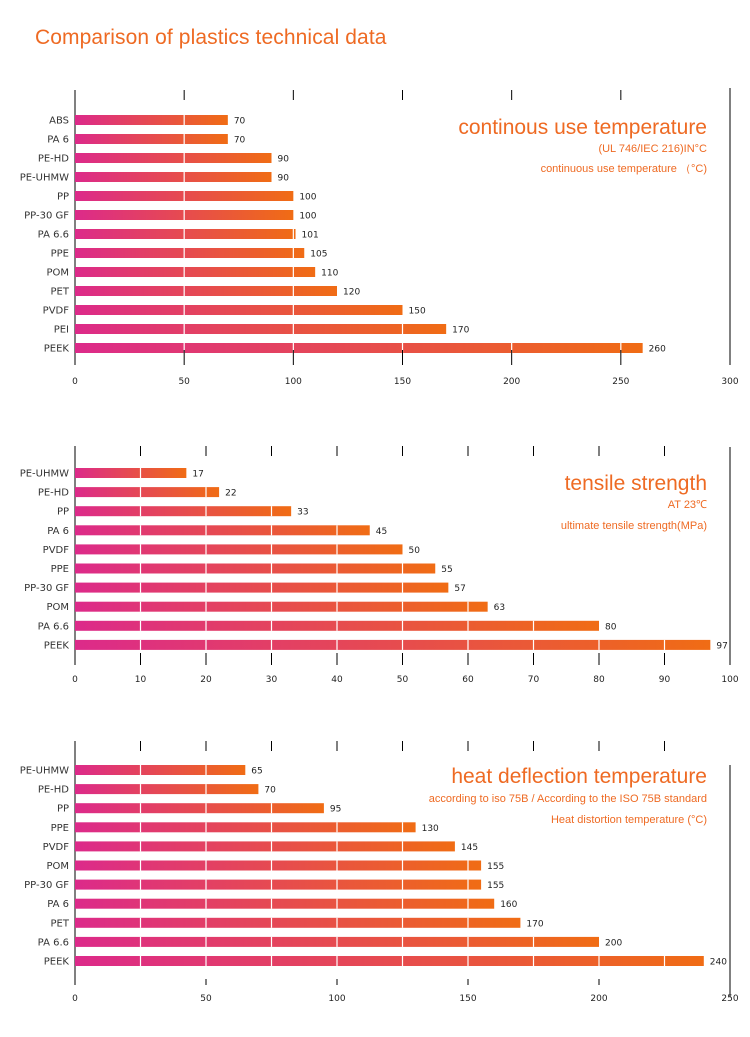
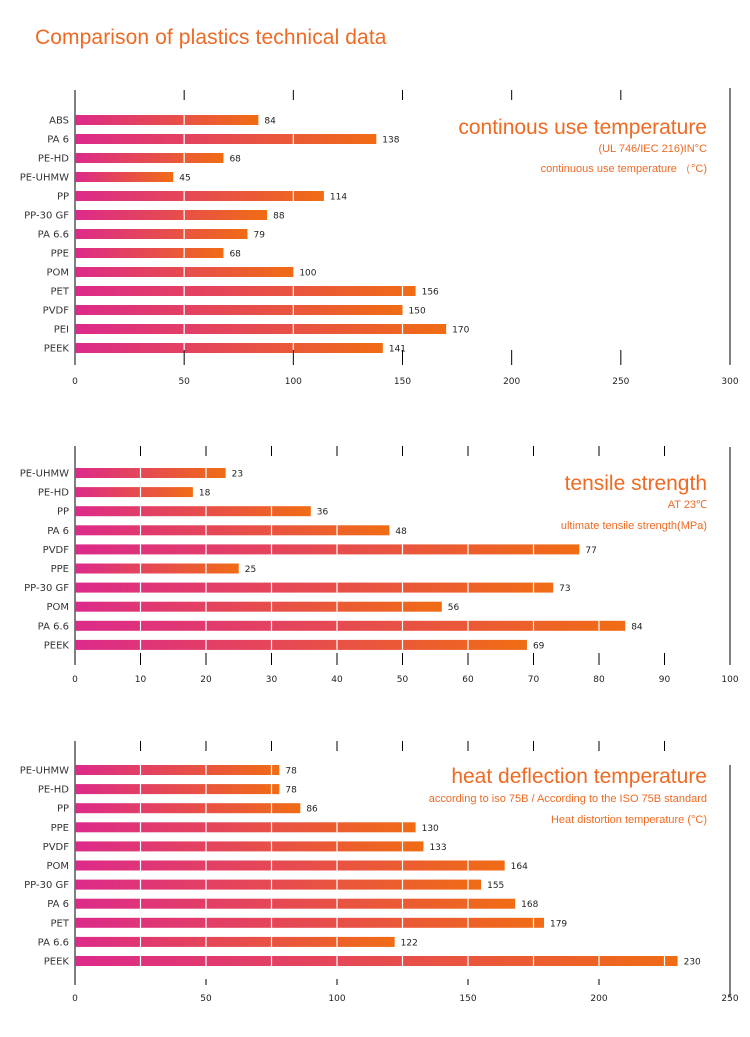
continous use temperature/ABS: 70 -> 84
continous use temperature/PA 6: 70 -> 138
continous use temperature/PE-HD: 90 -> 68
continous use temperature/PE-UHMW: 90 -> 45
continous use temperature/PP: 100 -> 114
continous use temperature/PP-30 GF: 100 -> 88
continous use temperature/PA 6.6: 101 -> 79
continous use temperature/PPE: 105 -> 68
continous use temperature/POM: 110 -> 100
continous use temperature/PET: 120 -> 156
continous use temperature/PEEK: 260 -> 141
tensile strength/PE-UHMW: 17 -> 23
tensile strength/PE-HD: 22 -> 18
tensile strength/PP: 33 -> 36
tensile strength/PA 6: 45 -> 48
tensile strength/PVDF: 50 -> 77
tensile strength/PPE: 55 -> 25
tensile strength/PP-30 GF: 57 -> 73
tensile strength/POM: 63 -> 56
tensile strength/PA 6.6: 80 -> 84
tensile strength/PEEK: 97 -> 69
heat deflection temperature/PE-UHMW: 65 -> 78
heat deflection temperature/PE-HD: 70 -> 78
heat deflection temperature/PP: 95 -> 86
heat deflection temperature/PVDF: 145 -> 133
heat deflection temperature/POM: 155 -> 164
heat deflection temperature/PA 6: 160 -> 168
heat deflection temperature/PET: 170 -> 179
heat deflection temperature/PA 6.6: 200 -> 122
heat deflection temperature/PEEK: 240 -> 230
